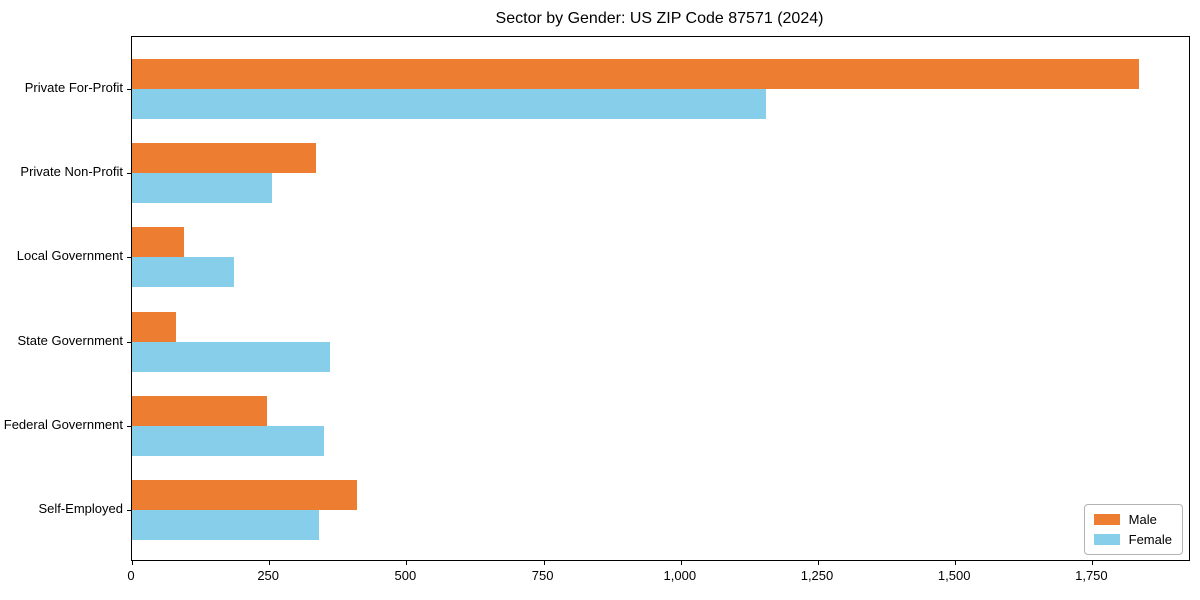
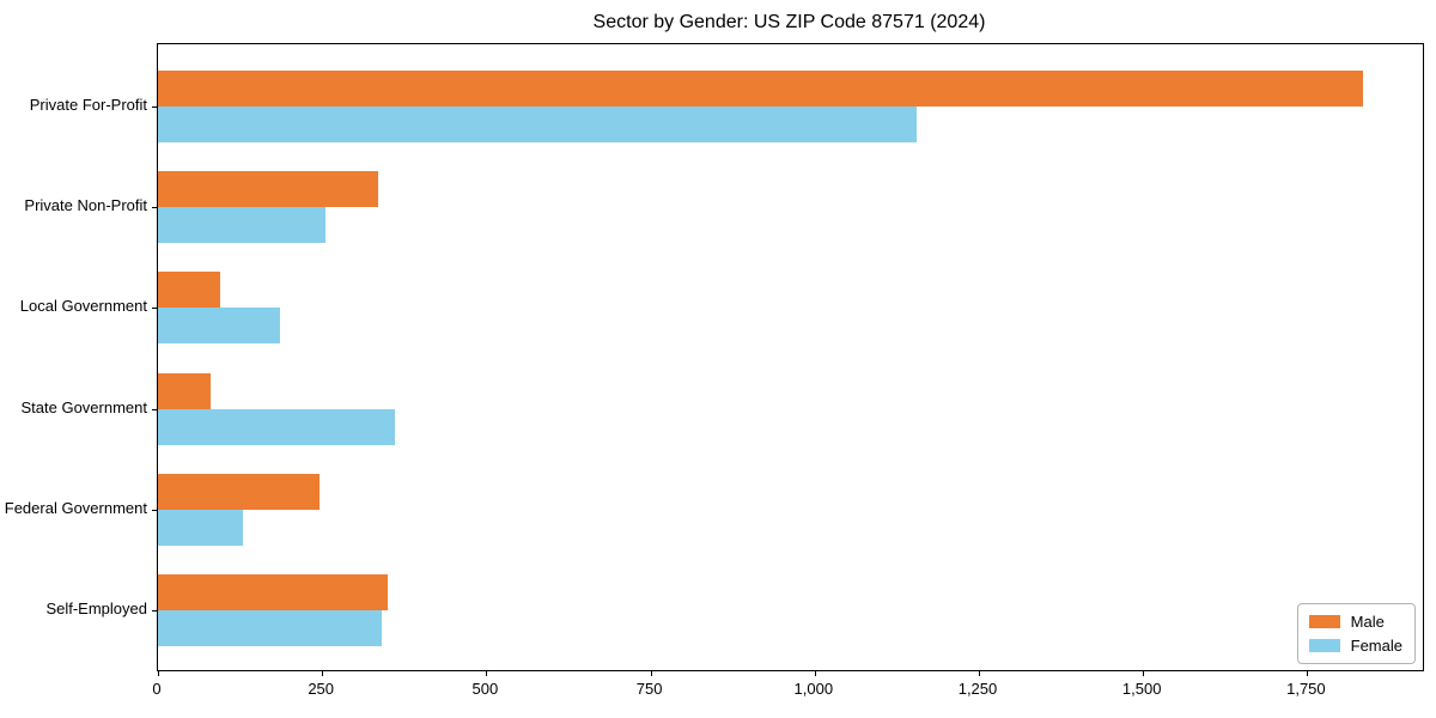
Female/Federal Government: 350 -> 130
Male/Self-Employed: 410 -> 350
